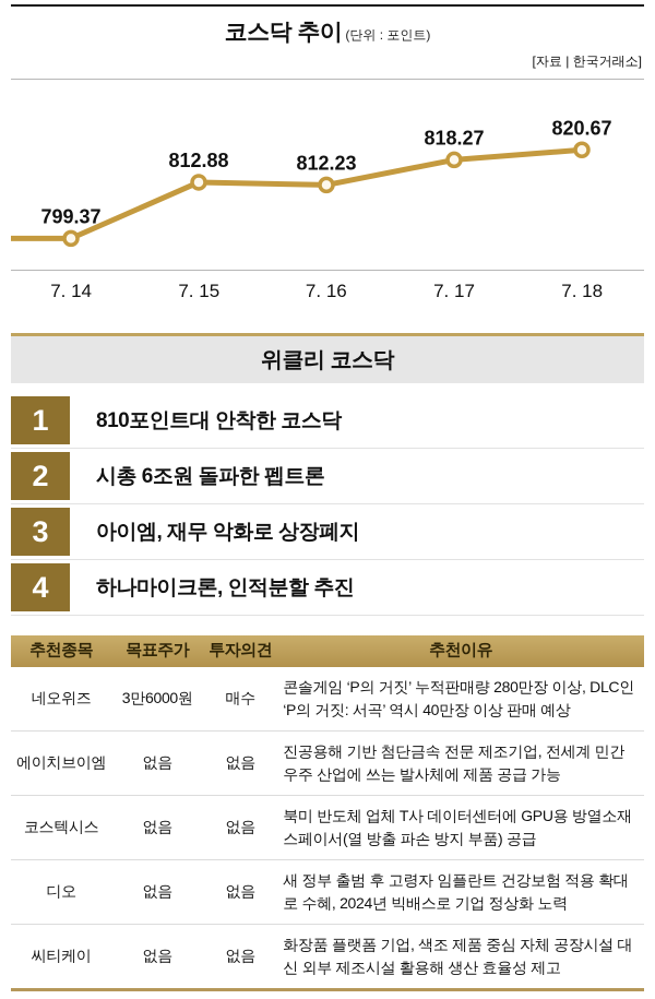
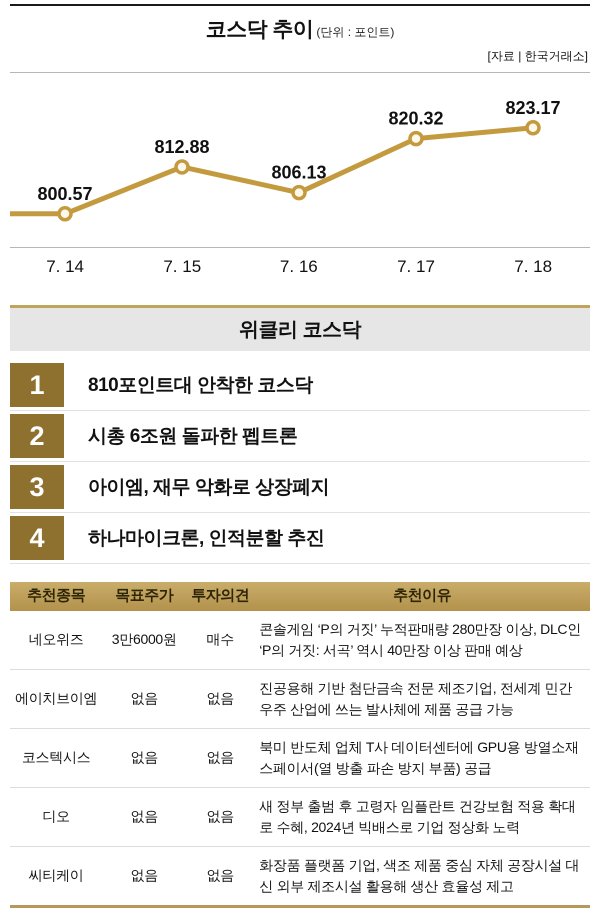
7. 14: 799.37 -> 800.57
7. 16: 812.23 -> 806.13
7. 17: 818.27 -> 820.32
7. 18: 820.67 -> 823.17
